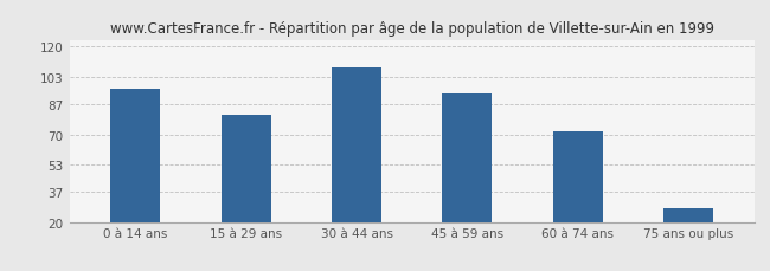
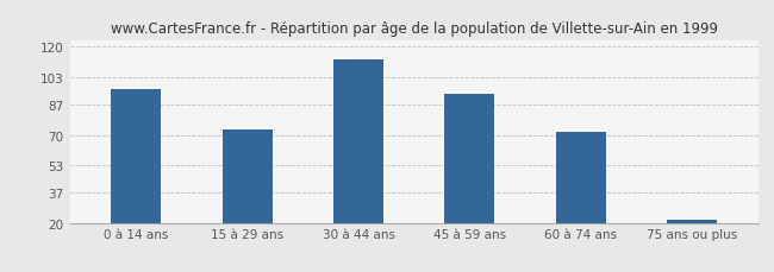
15 à 29 ans: 81 -> 73
30 à 44 ans: 108 -> 113
75 ans ou plus: 28 -> 22
